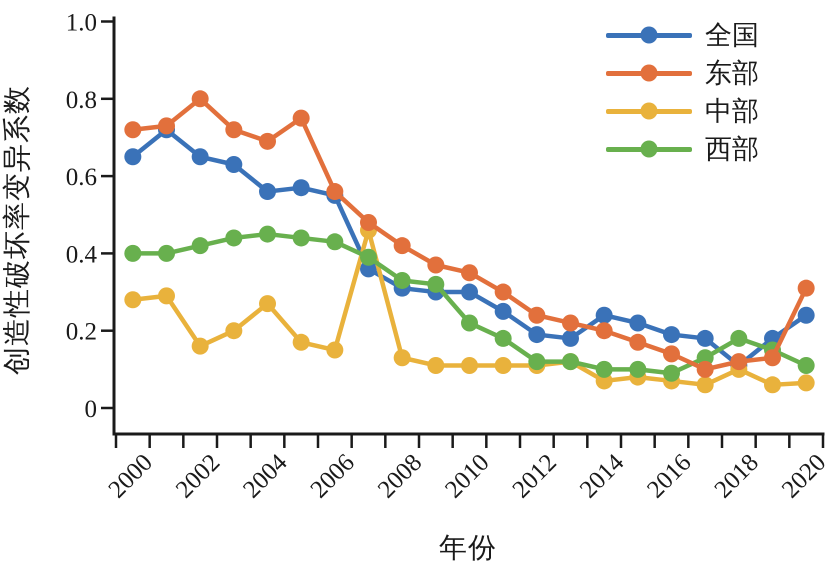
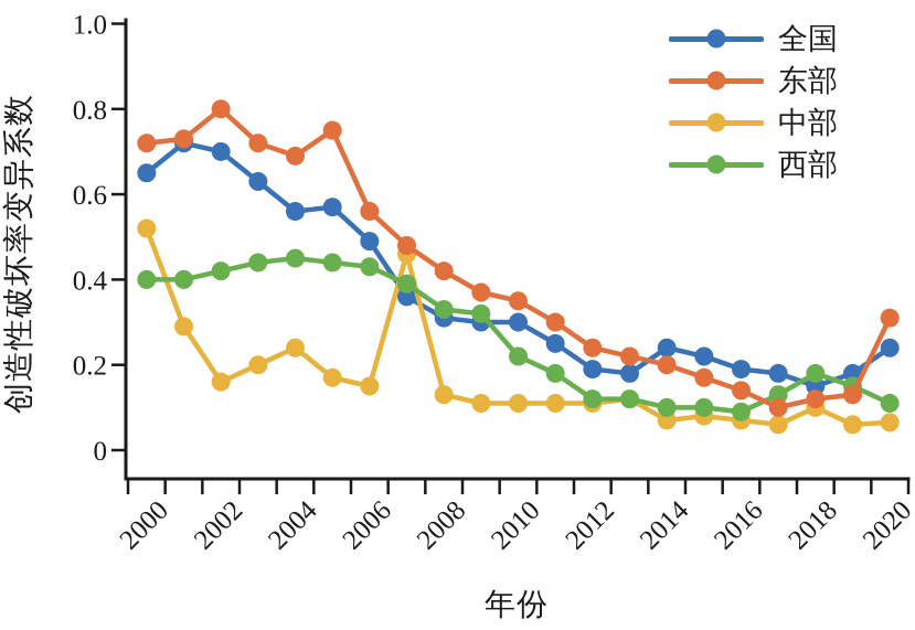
中部/2000: 0.28 -> 0.52
全国/2002: 0.65 -> 0.70
中部/2004: 0.27 -> 0.24
全国/2006: 0.55 -> 0.49
全国/2018: 0.11 -> 0.15
